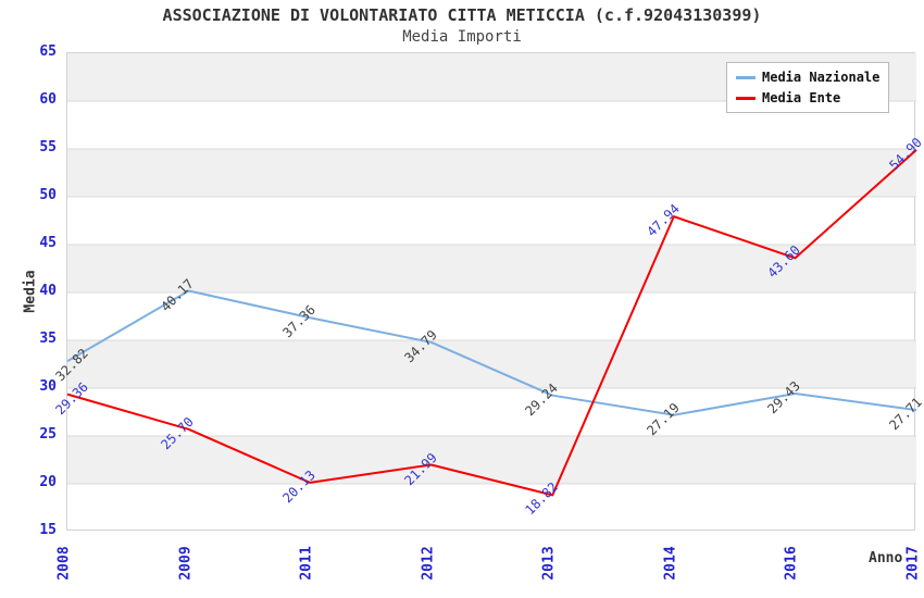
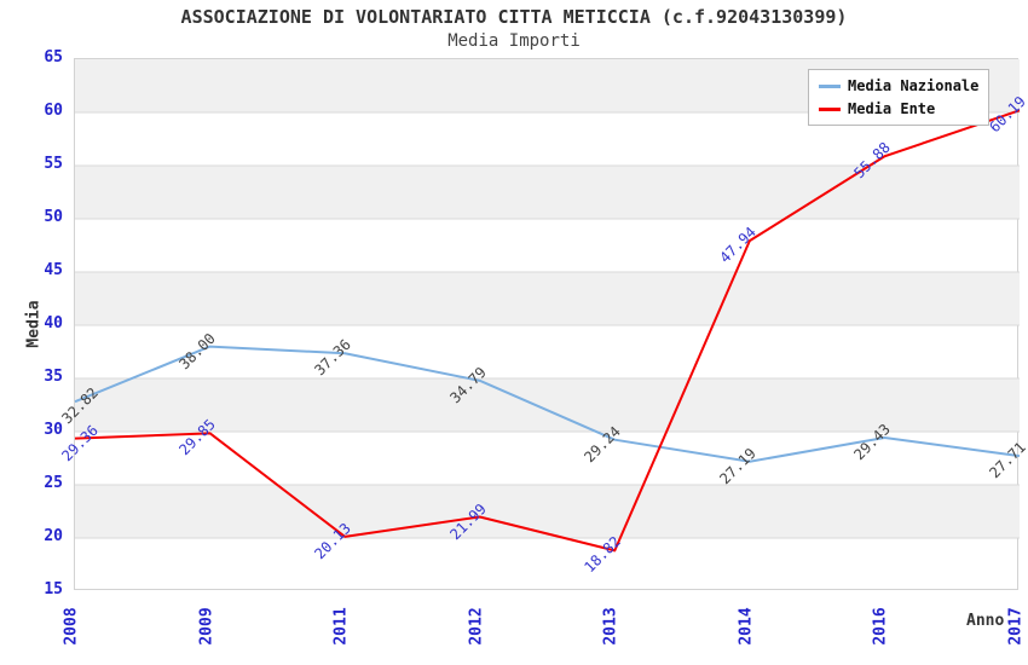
Media Nazionale/2009: 40.17 -> 38.00
Media Ente/2009: 25.70 -> 29.85
Media Ente/2016: 43.60 -> 55.88
Media Ente/2017: 54.90 -> 60.19
